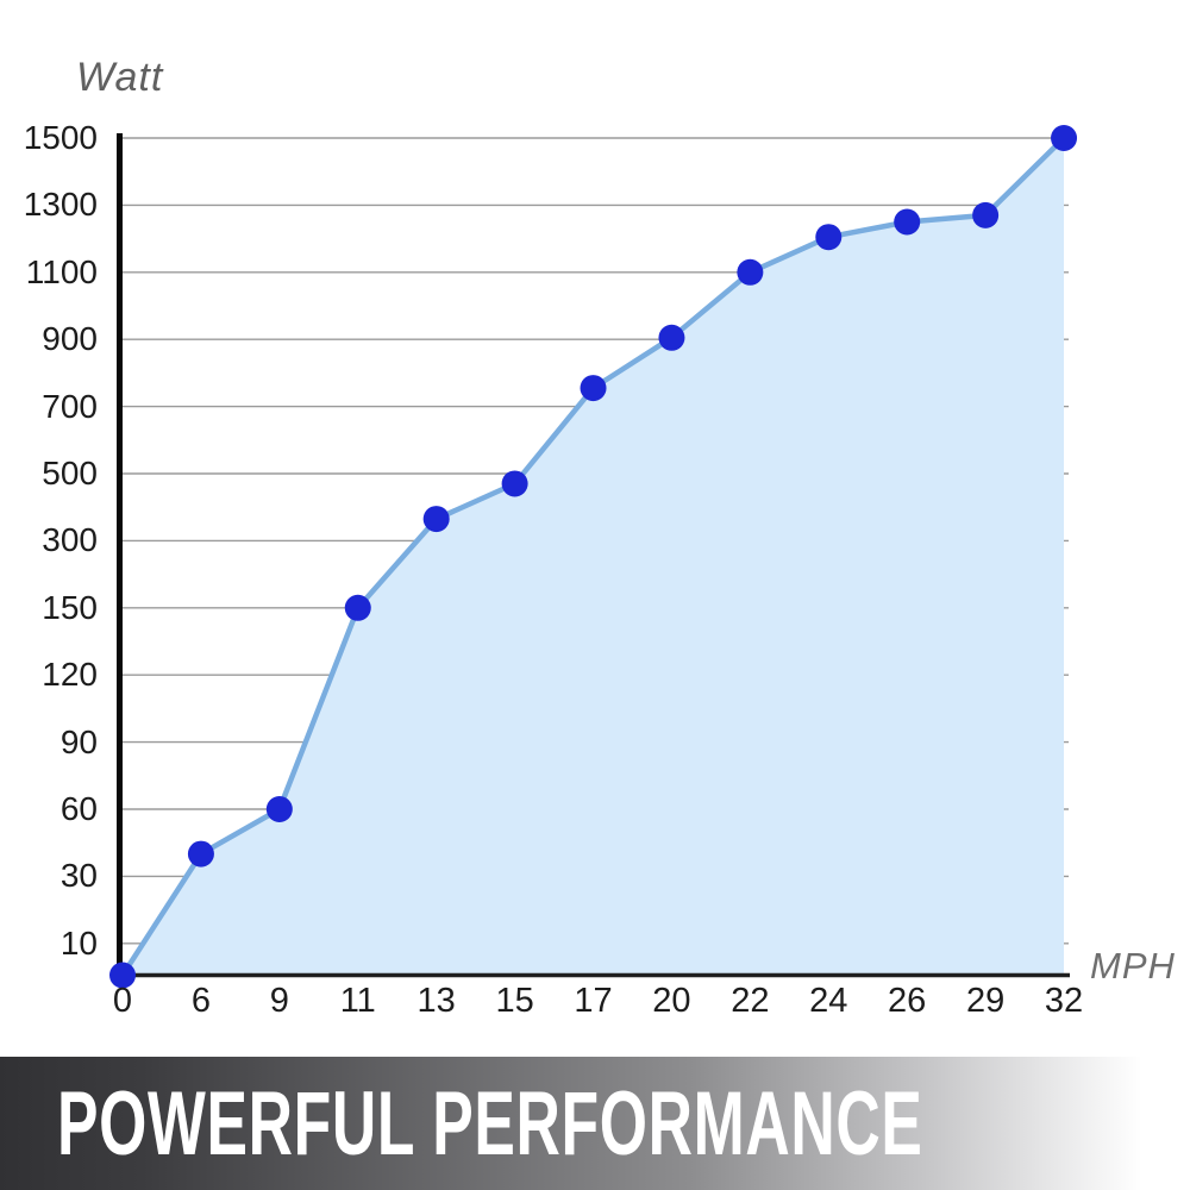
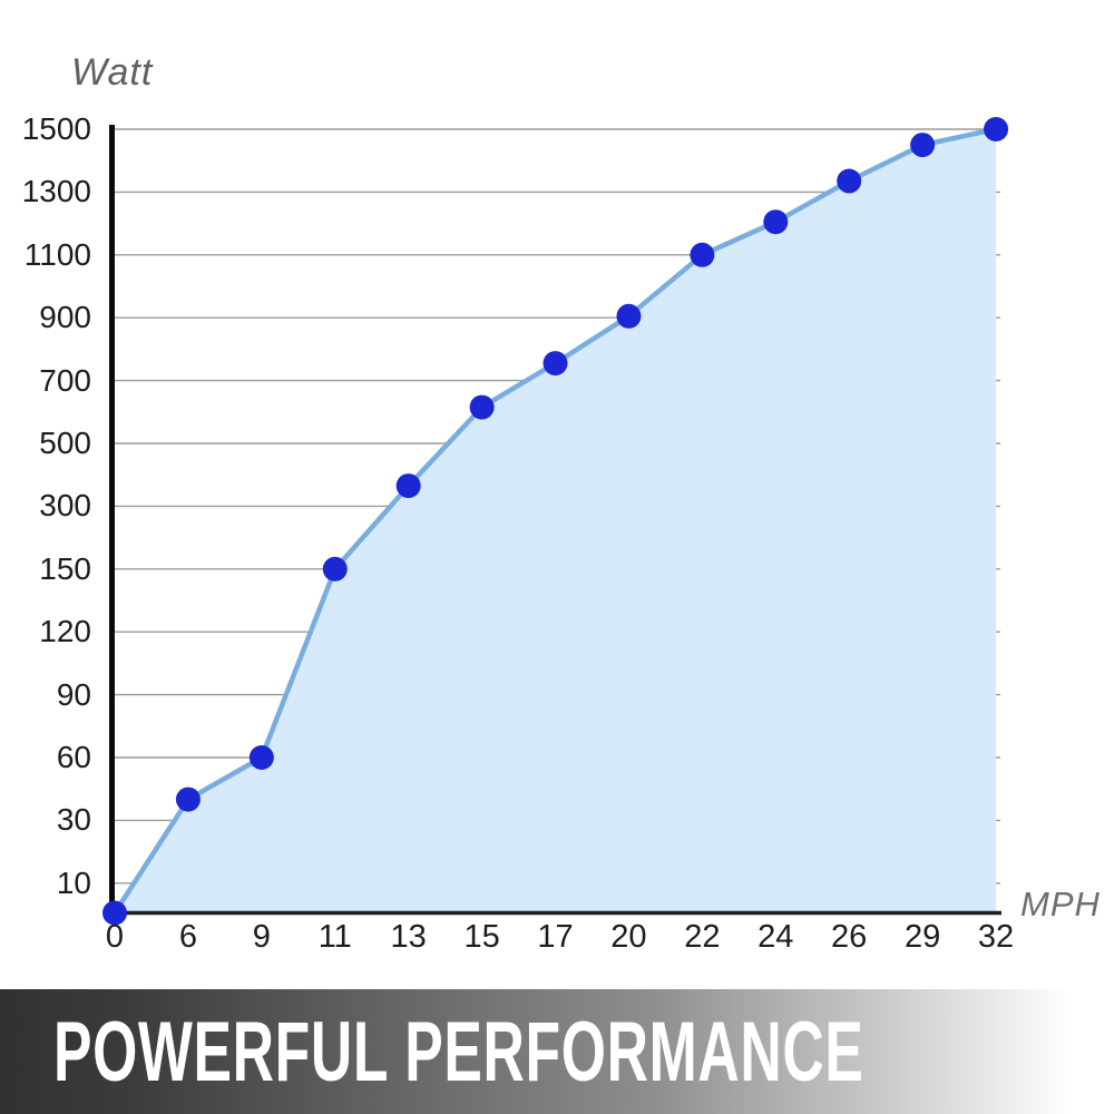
15: 470 -> 620
26: 1250 -> 1340
29: 1270 -> 1450
